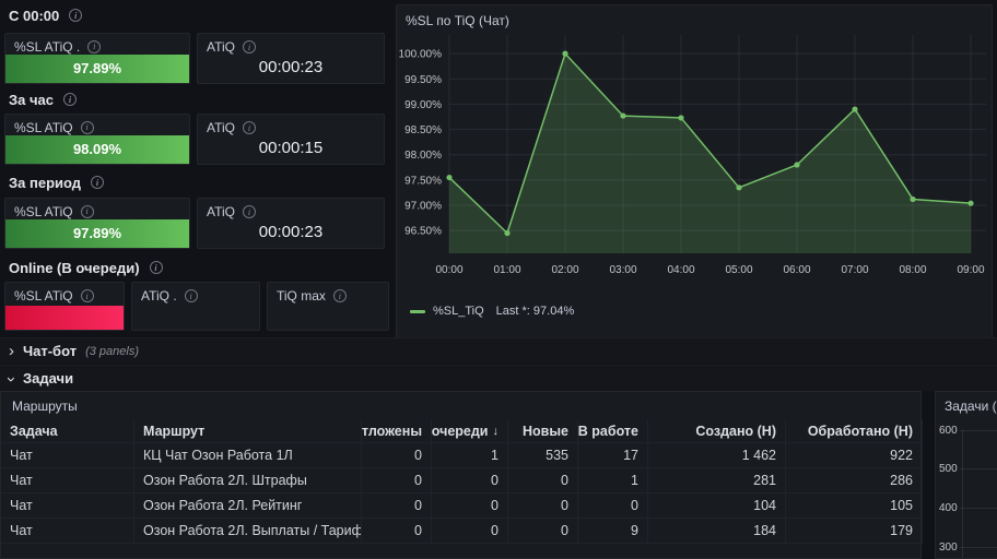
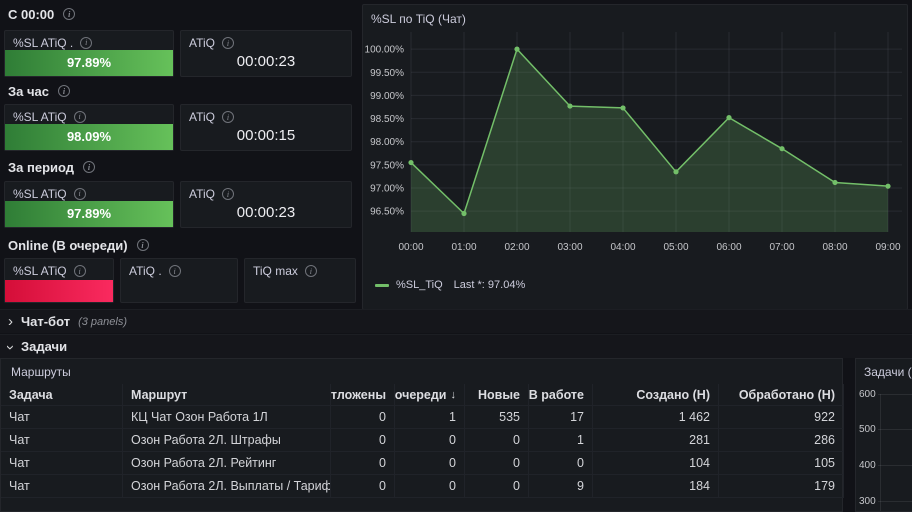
06:00: 97.8% -> 98.5%
07:00: 98.9% -> 97.8%
